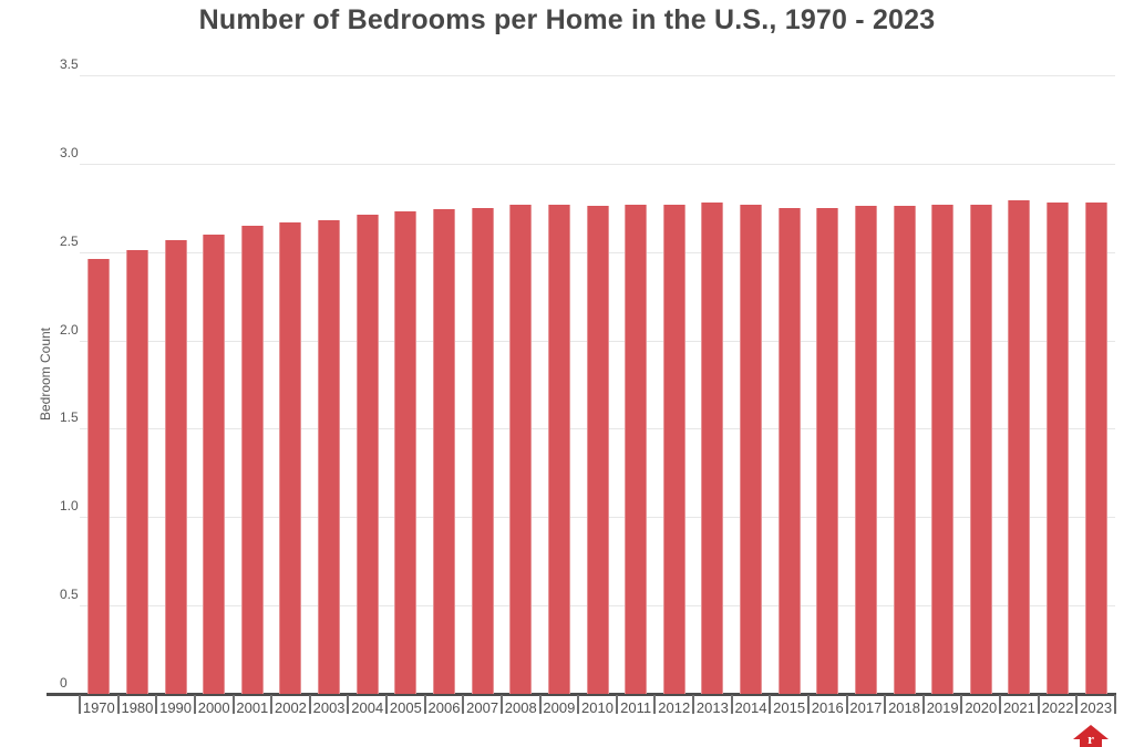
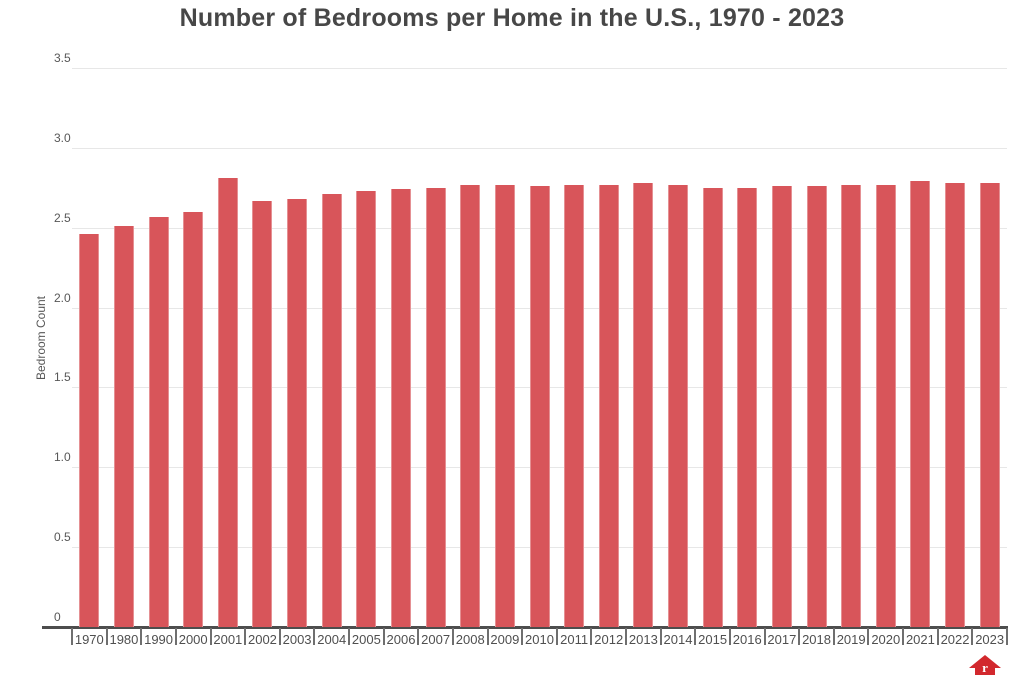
2001: 2.65 -> 2.81
